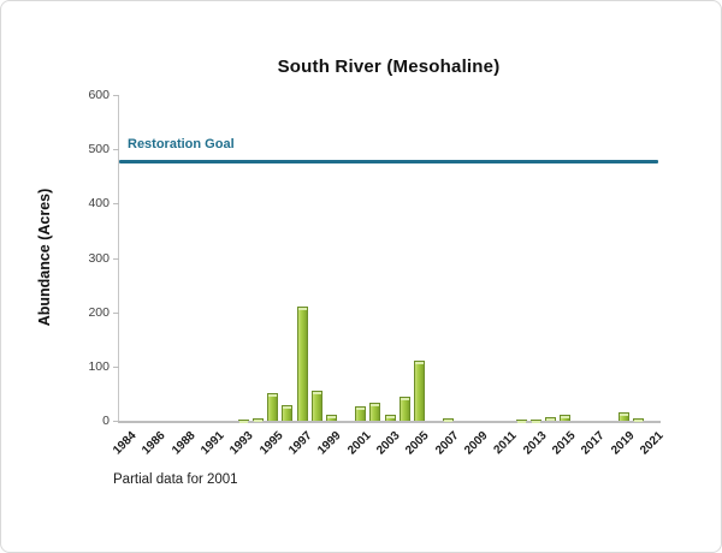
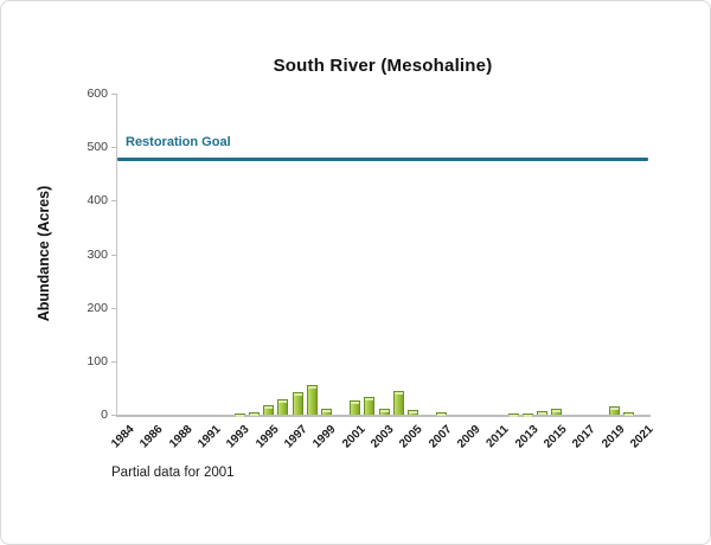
1995: 50 -> 20
1997: 210 -> 40
2005: 110 -> 10
